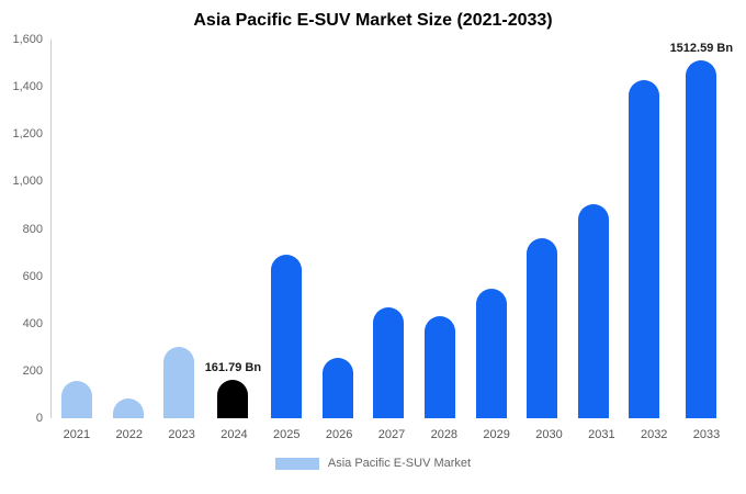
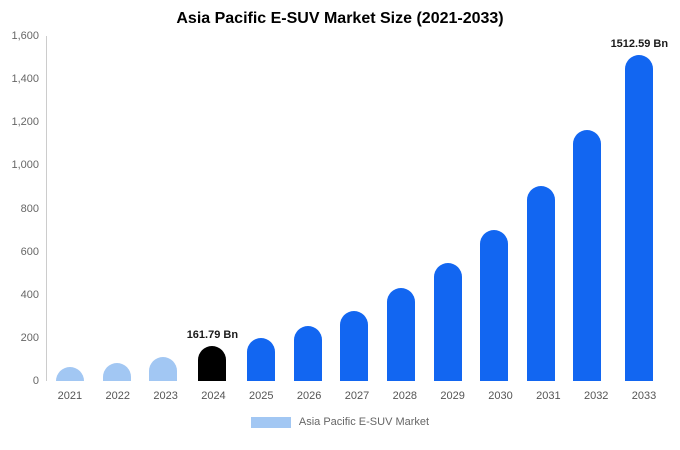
2021: 160 -> 60
2023: 300 -> 110
2025: 690 -> 200
2027: 470 -> 320
2030: 760 -> 700
2032: 1430 -> 1160
